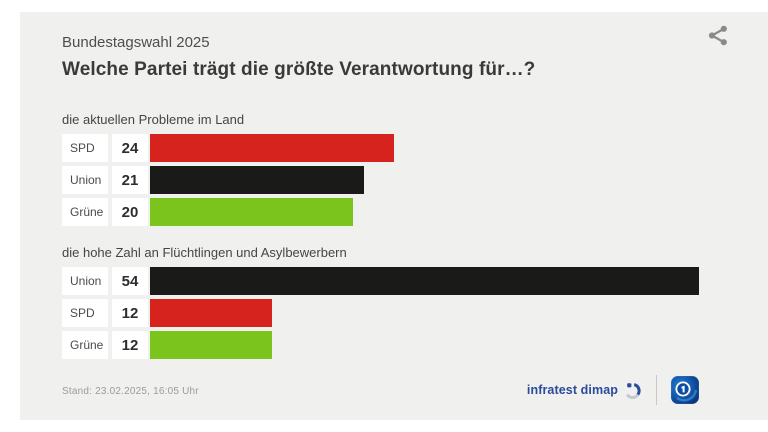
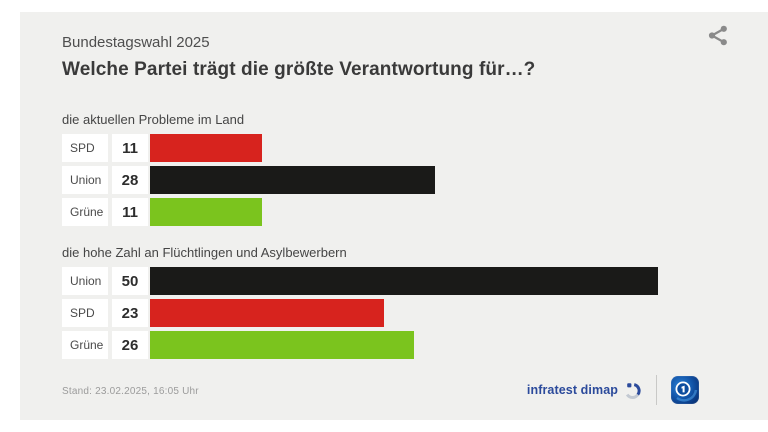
die aktuellen Probleme im Land/SPD: 24 -> 11
die aktuellen Probleme im Land/Union: 21 -> 28
die aktuellen Probleme im Land/Grüne: 20 -> 11
die hohe Zahl an Flüchtlingen und Asylbewerbern/Union: 54 -> 50
die hohe Zahl an Flüchtlingen und Asylbewerbern/SPD: 12 -> 23
die hohe Zahl an Flüchtlingen und Asylbewerbern/Grüne: 12 -> 26
